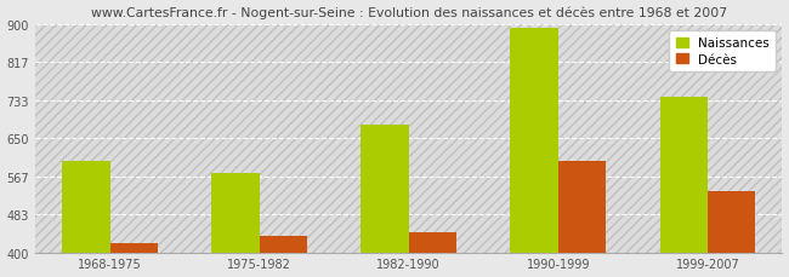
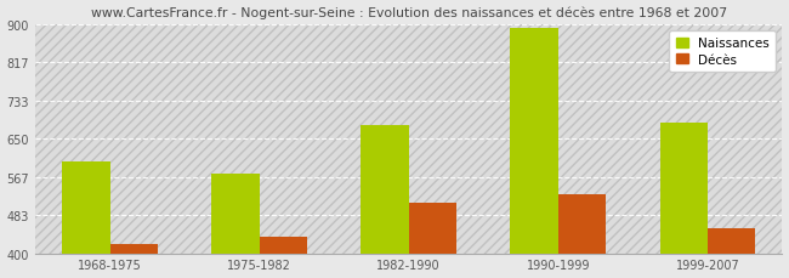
Décès/1982-1990: 445 -> 510
Décès/1990-1999: 600 -> 530
Naissances/1999-2007: 740 -> 685
Décès/1999-2007: 535 -> 455
